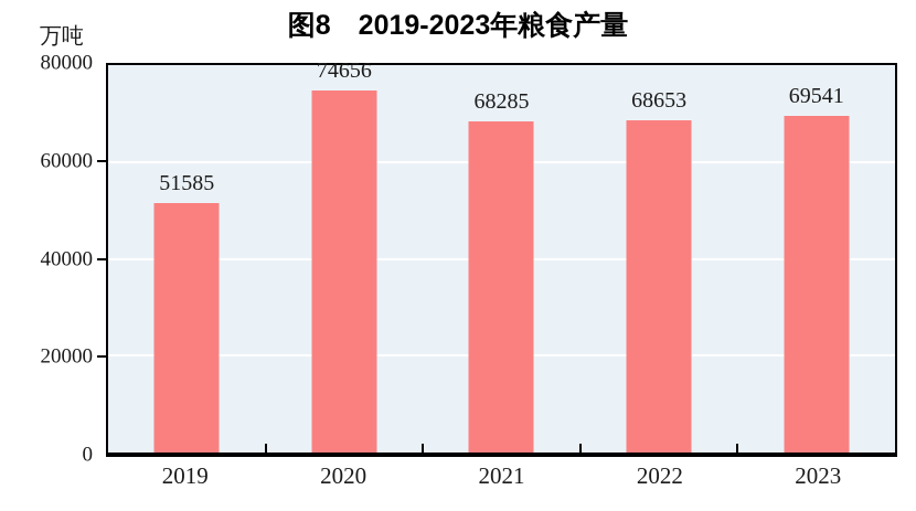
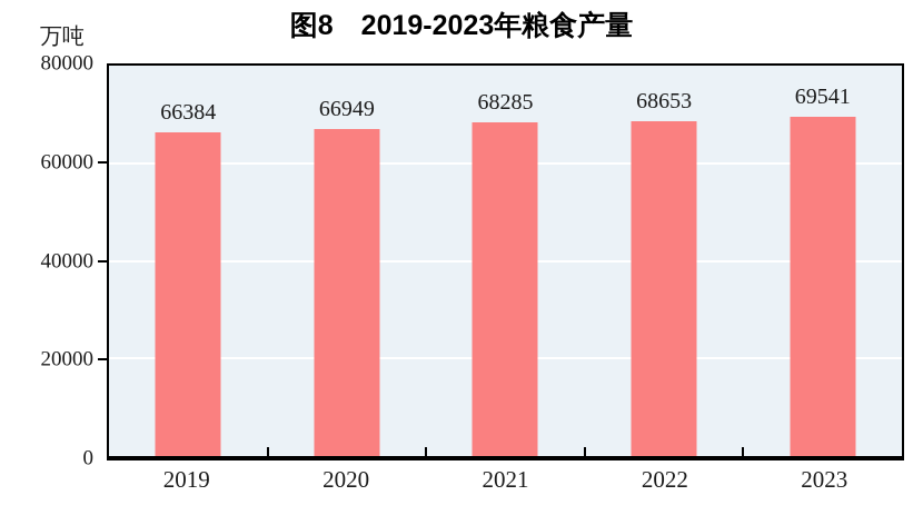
2019: 51585 -> 66384
2020: 74656 -> 66949
